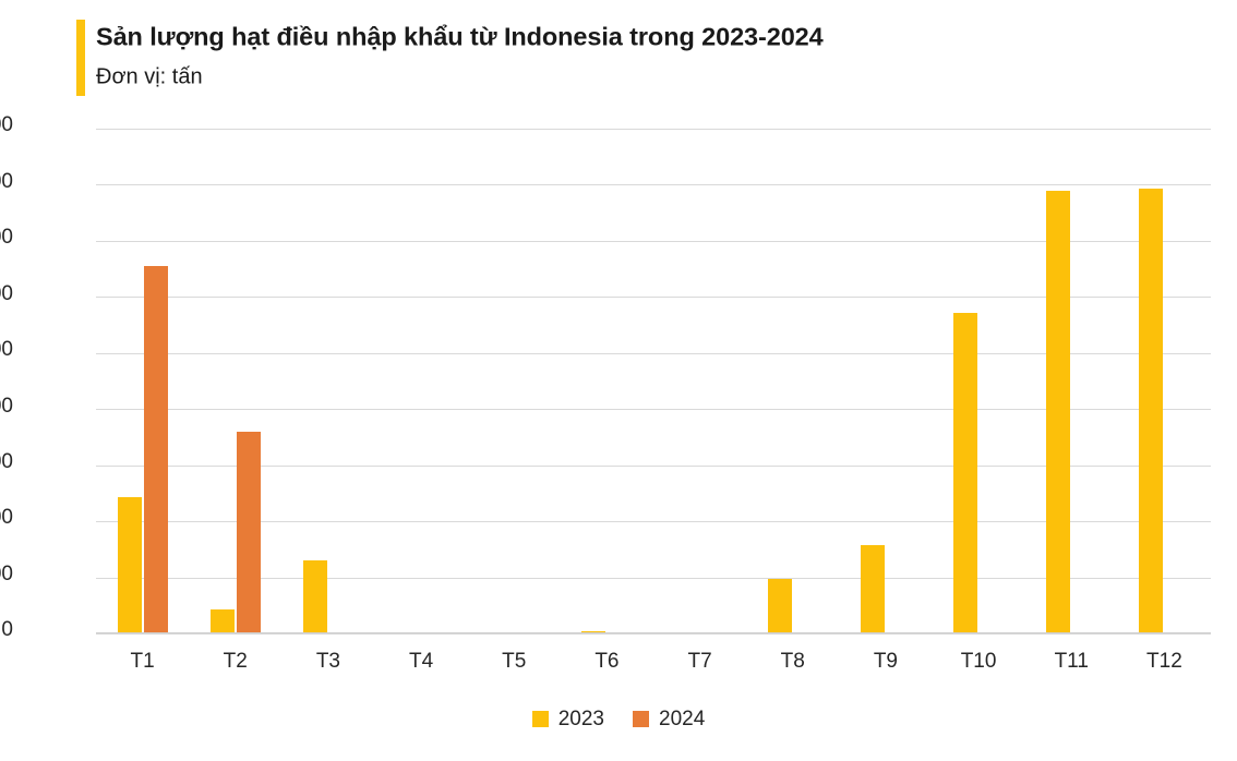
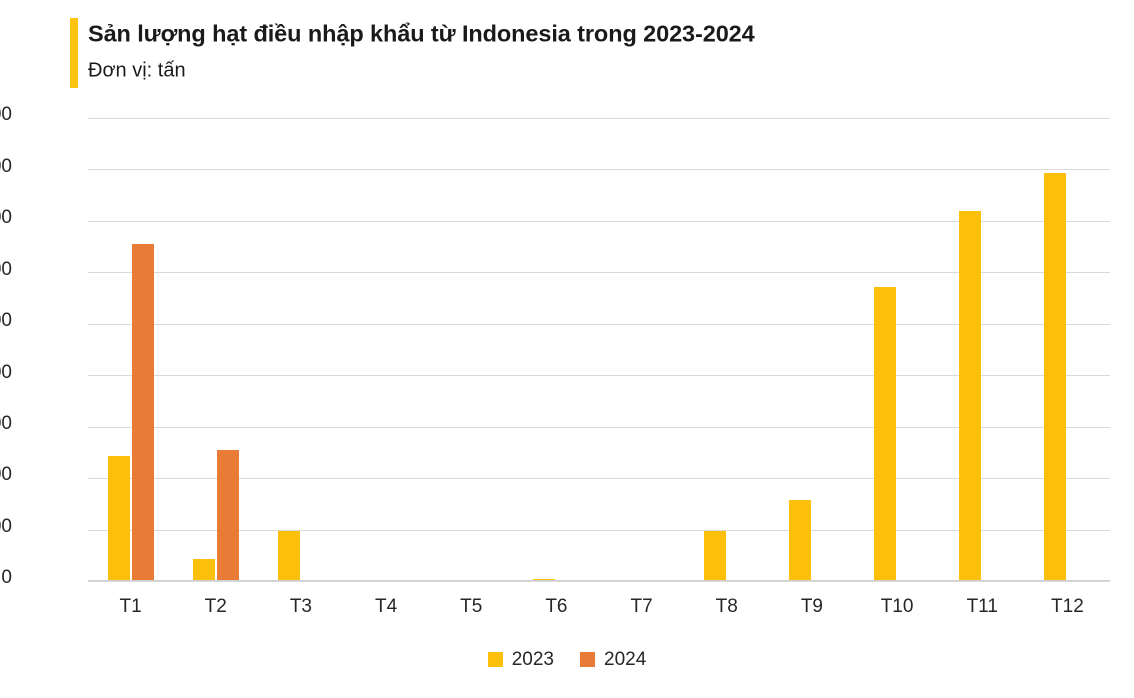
2024/T2: 3600 -> 2600
2023/T3: 1300 -> 1000
2023/T11: 7900 -> 7200
